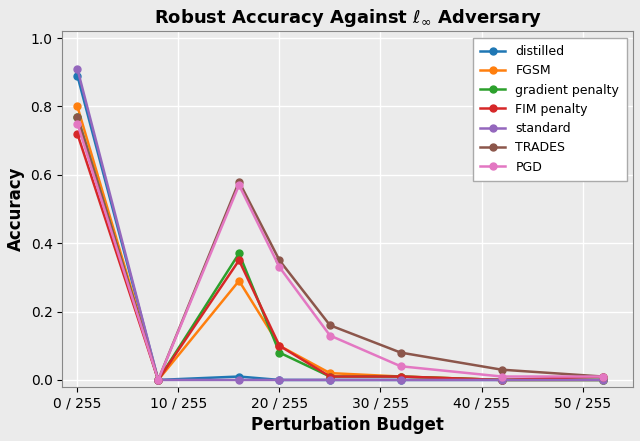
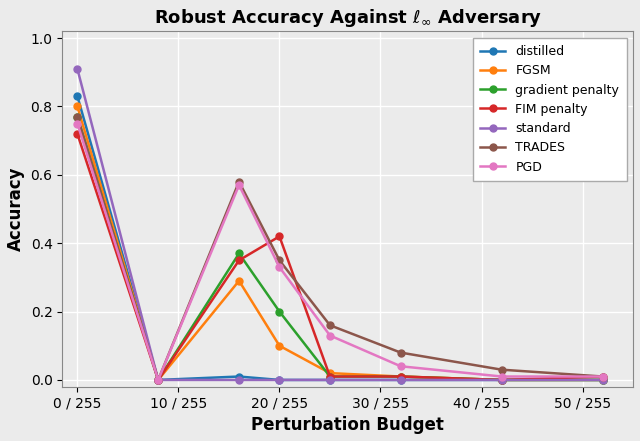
distilled/0 / 255: 0.89 -> 0.83
gradient penalty/20 / 255: 0.08 -> 0.20
FIM penalty/20 / 255: 0.10 -> 0.42
